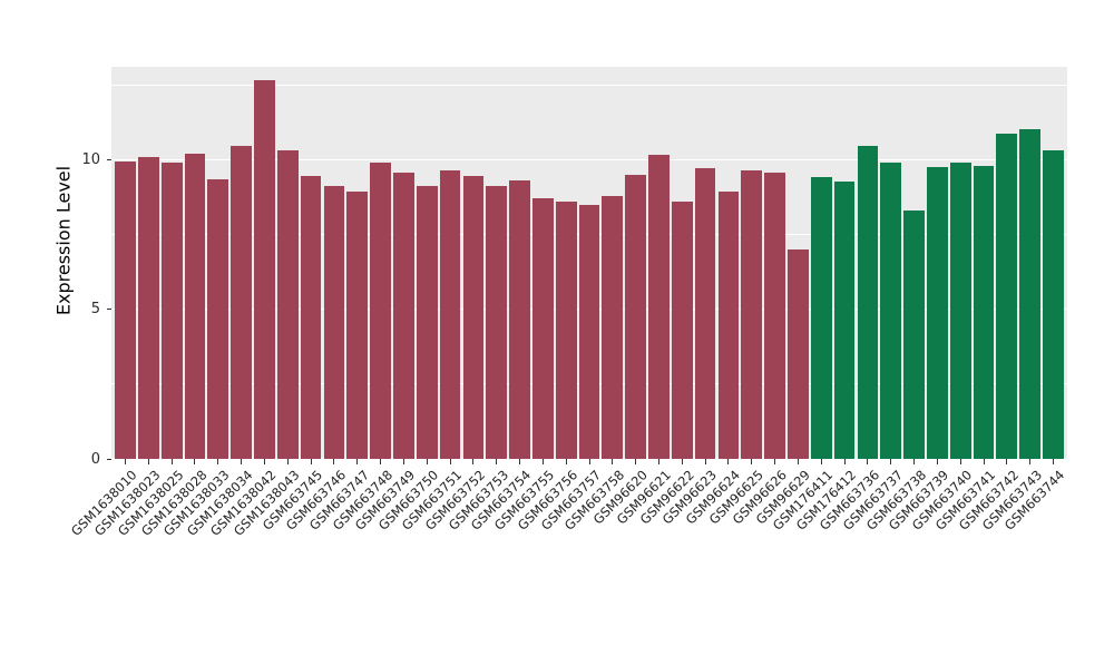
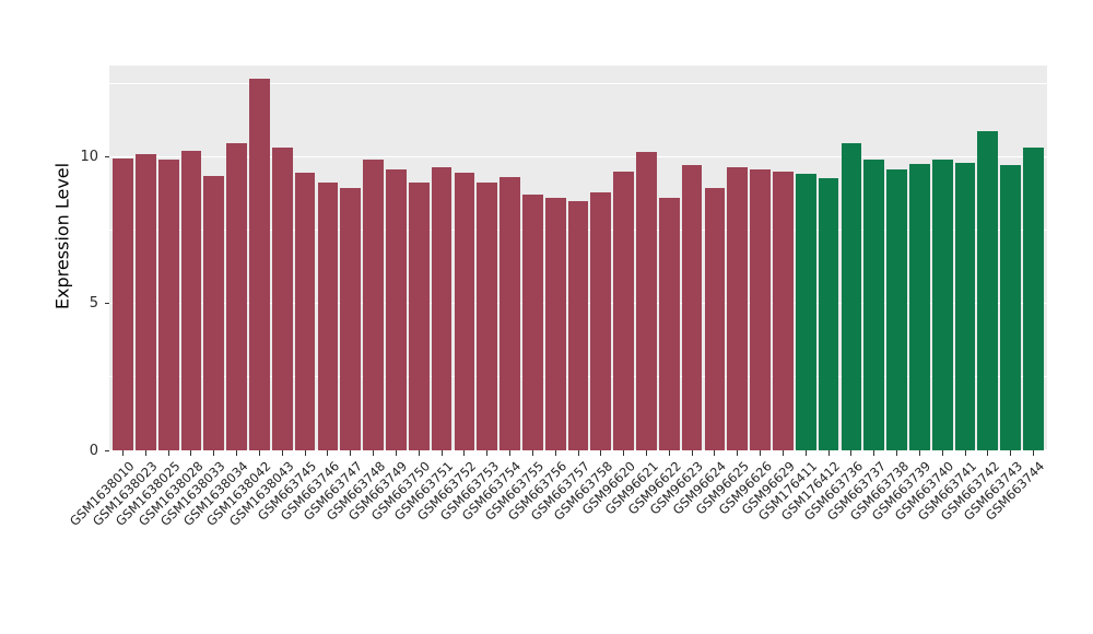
GSM96629: 7.0 -> 9.5
GSM663738: 8.3 -> 9.6
GSM663743: 11.0 -> 9.7
